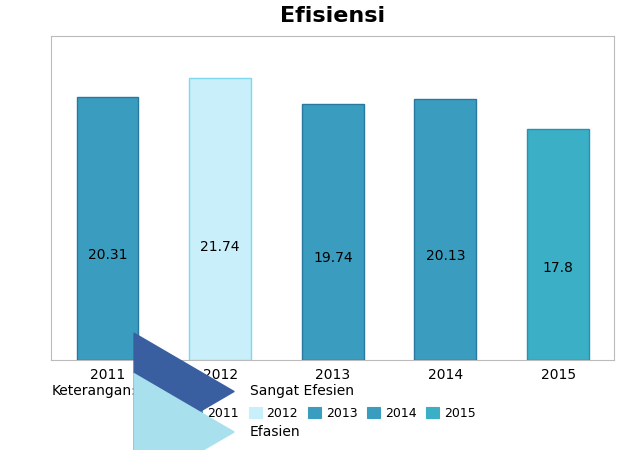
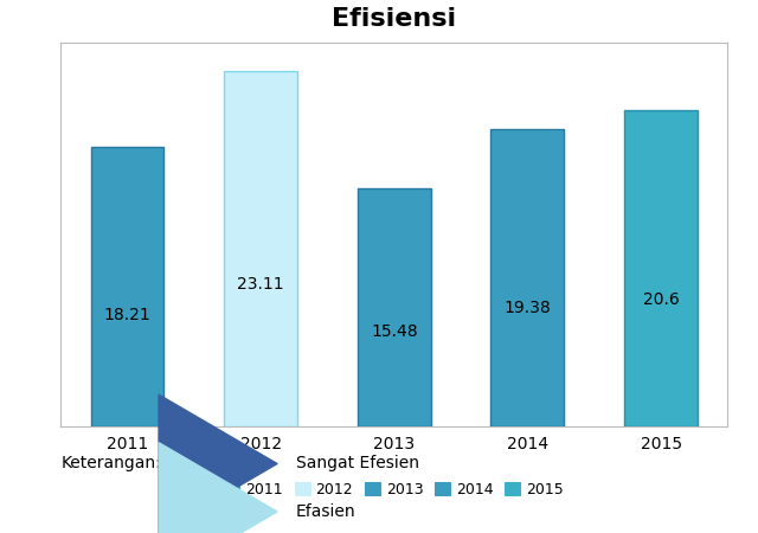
2011: 20.31 -> 18.21
2012: 21.74 -> 23.11
2013: 19.74 -> 15.48
2014: 20.13 -> 19.38
2015: 17.8 -> 20.6
